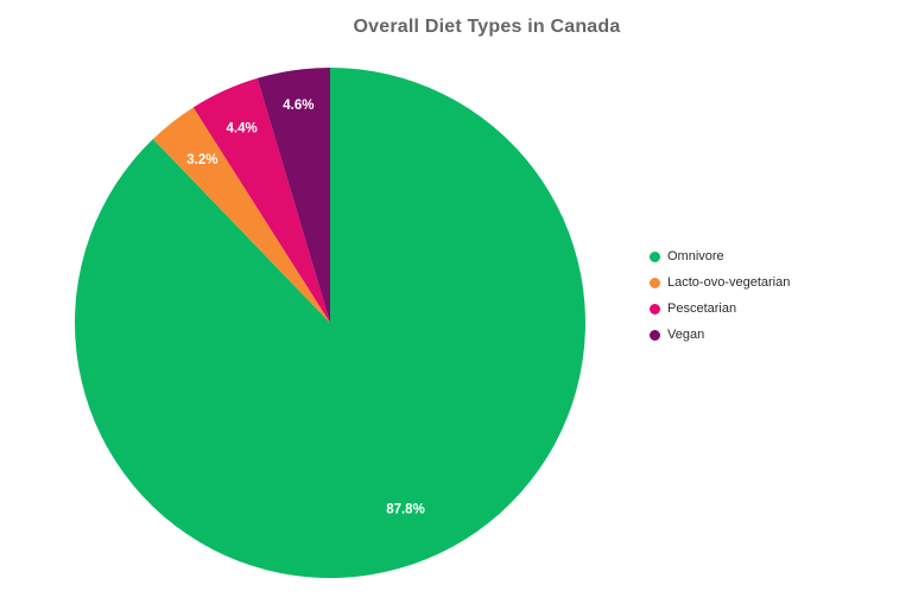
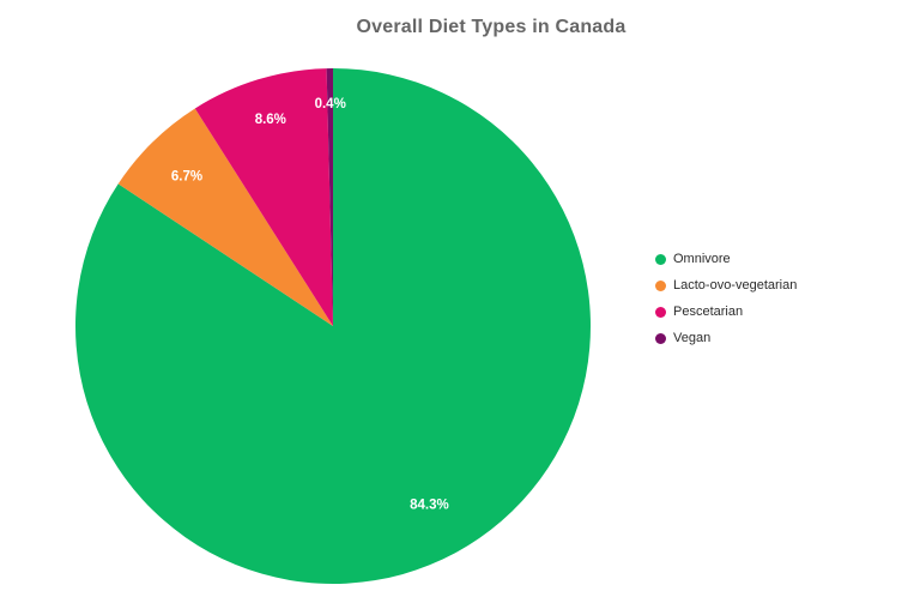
Omnivore: 87.8% -> 84.3%
Lacto-ovo-vegetarian: 3.2% -> 6.7%
Pescetarian: 4.4% -> 8.6%
Vegan: 4.6% -> 0.4%
